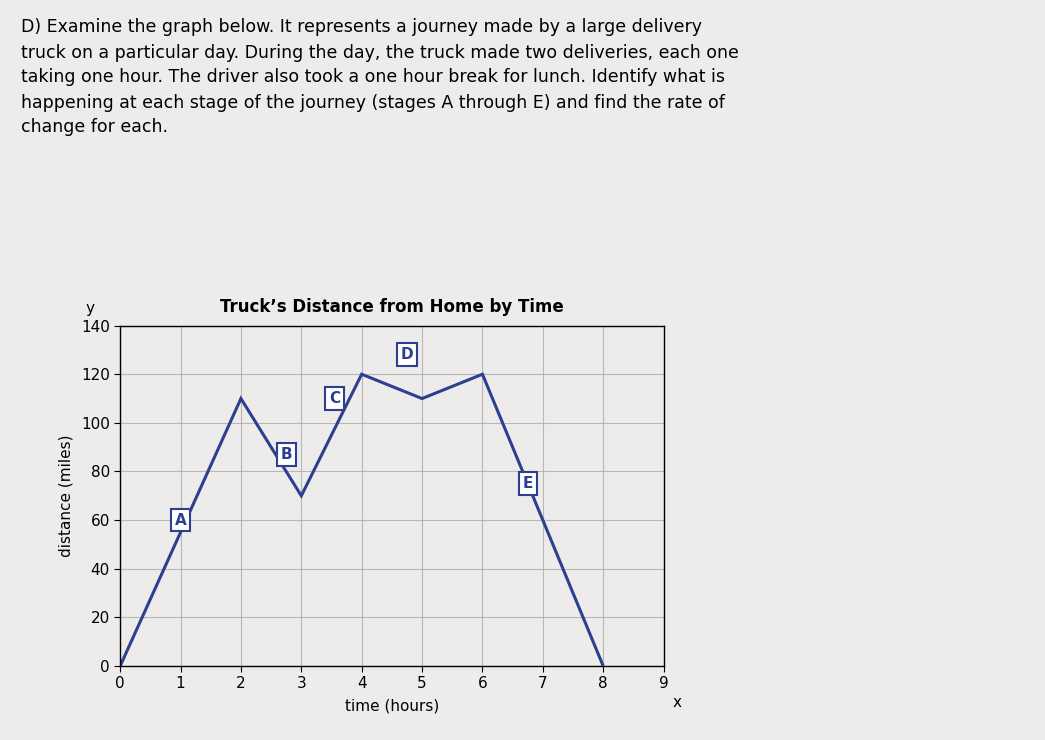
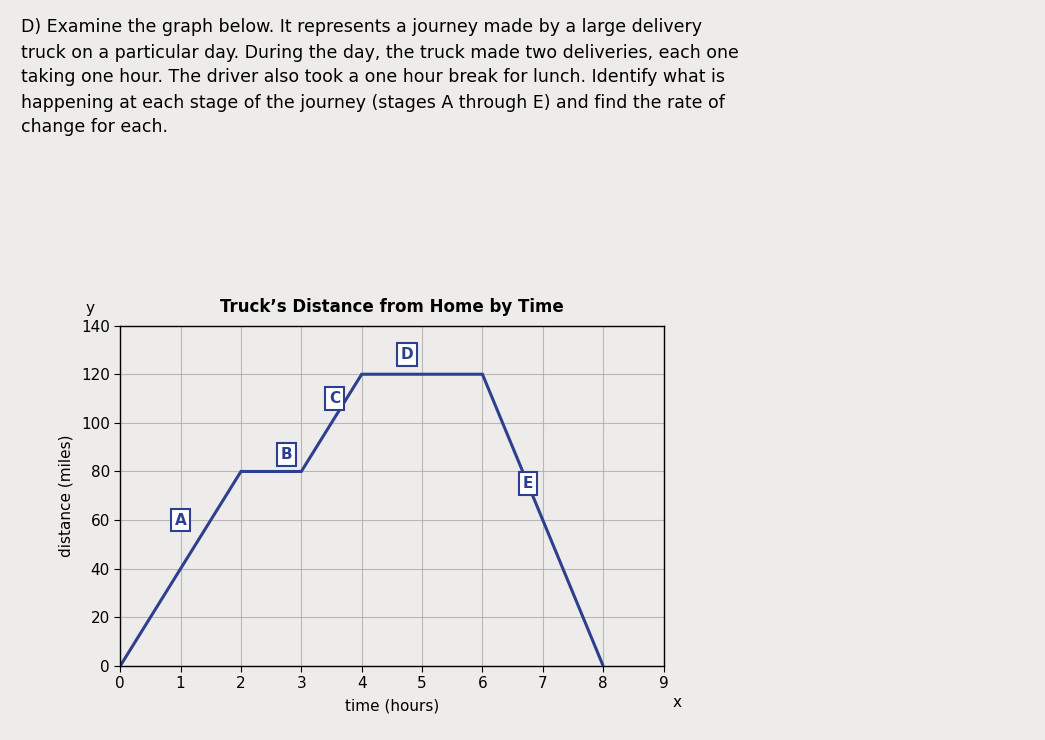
2: 110 -> 80
3: 70 -> 80
5: 110 -> 120
